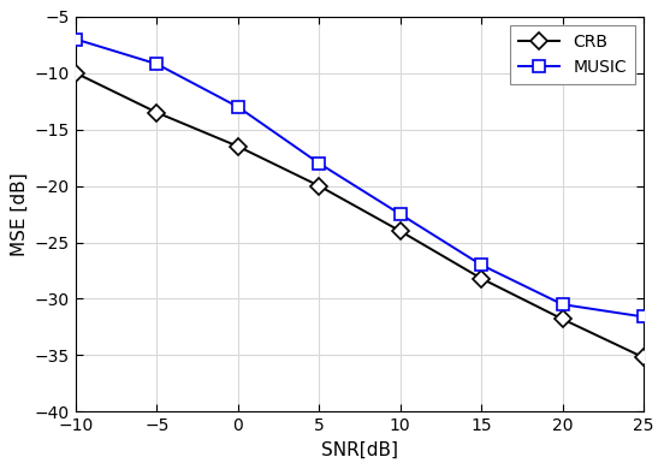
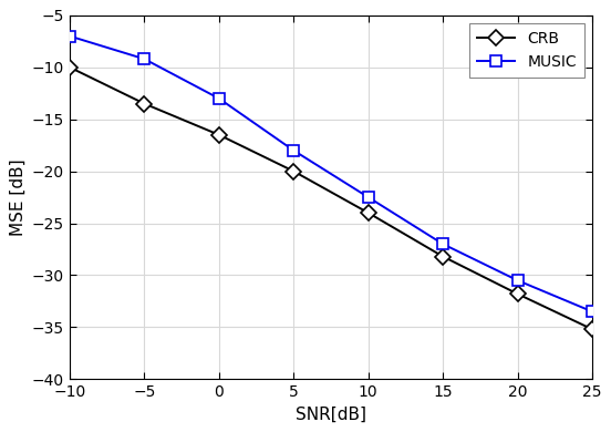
MUSIC/25: -31.6 -> -33.5
